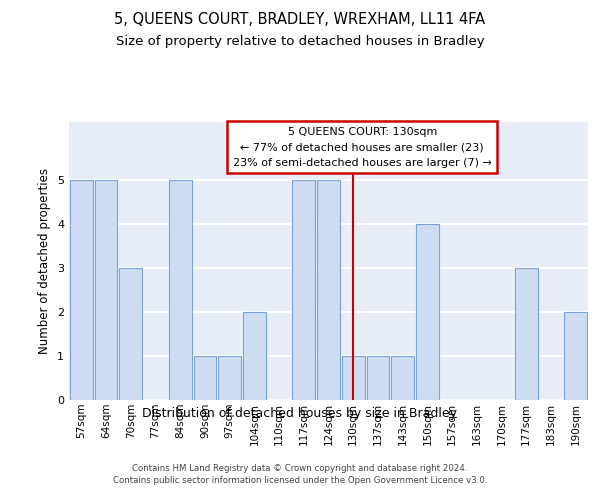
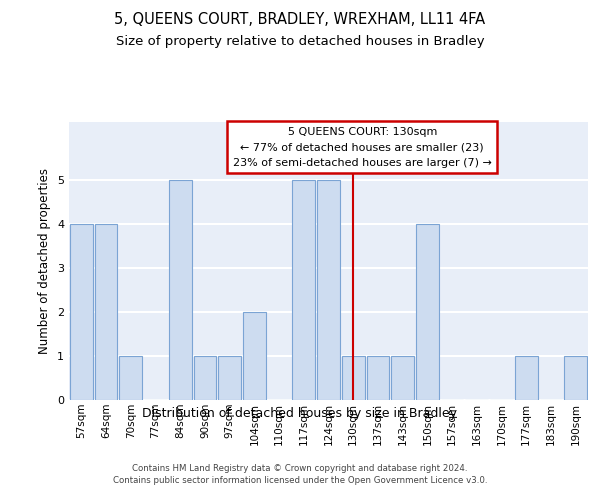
57sqm: 5 -> 4
64sqm: 5 -> 4
70sqm: 3 -> 1
177sqm: 3 -> 1
190sqm: 2 -> 1
